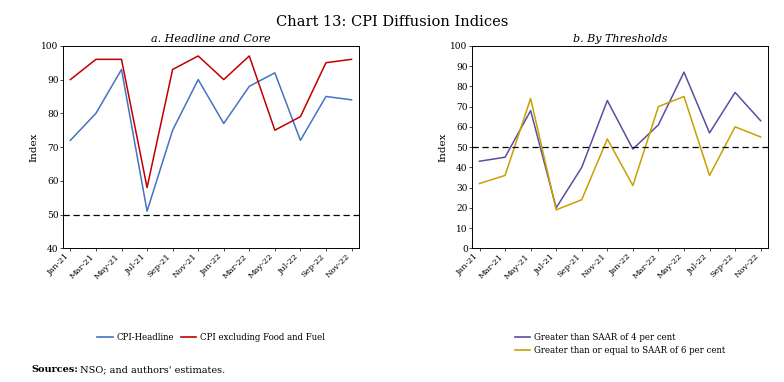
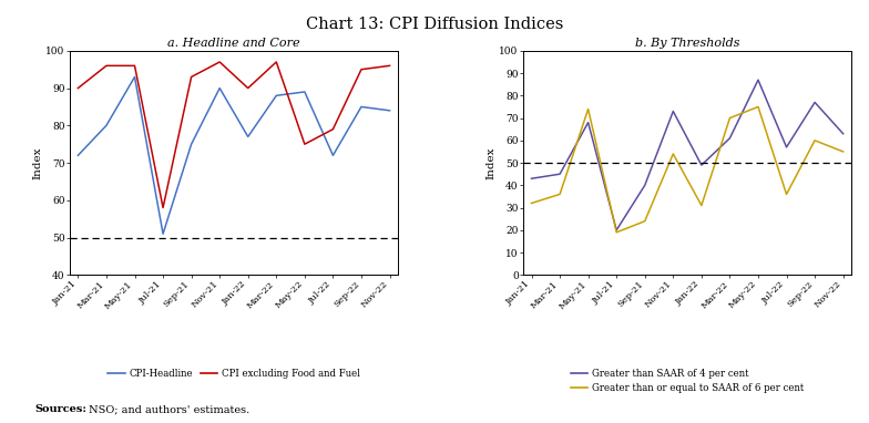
a. Headline and Core/CPI-Headline/May-22: 92 -> 89
